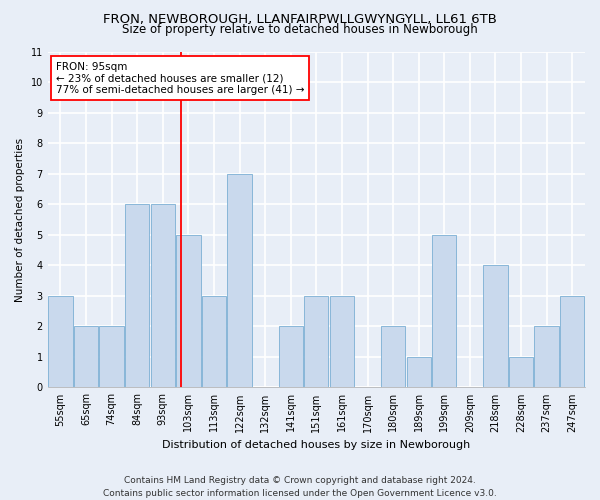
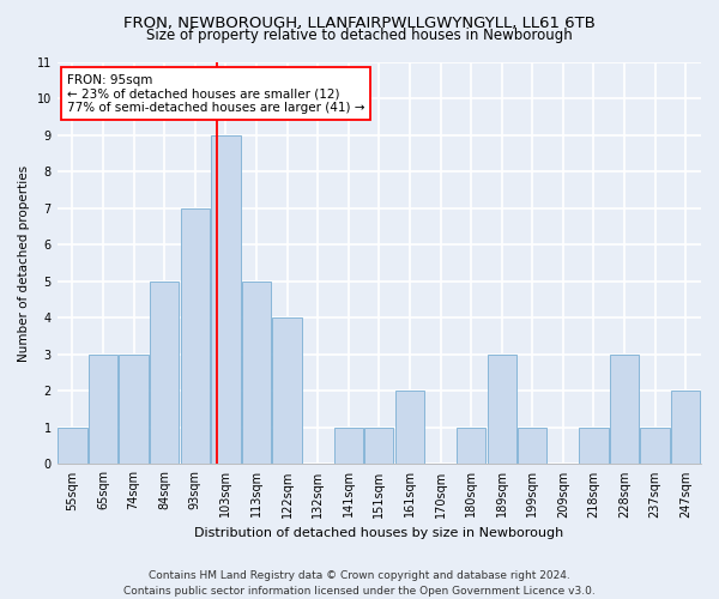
55sqm: 3 -> 1
65sqm: 2 -> 3
74sqm: 2 -> 3
84sqm: 6 -> 5
93sqm: 6 -> 7
103sqm: 5 -> 9
113sqm: 3 -> 5
122sqm: 7 -> 4
141sqm: 2 -> 1
151sqm: 3 -> 1
161sqm: 3 -> 2
180sqm: 2 -> 1
189sqm: 1 -> 3
199sqm: 5 -> 1
218sqm: 4 -> 1
228sqm: 1 -> 3
237sqm: 2 -> 1
247sqm: 3 -> 2
